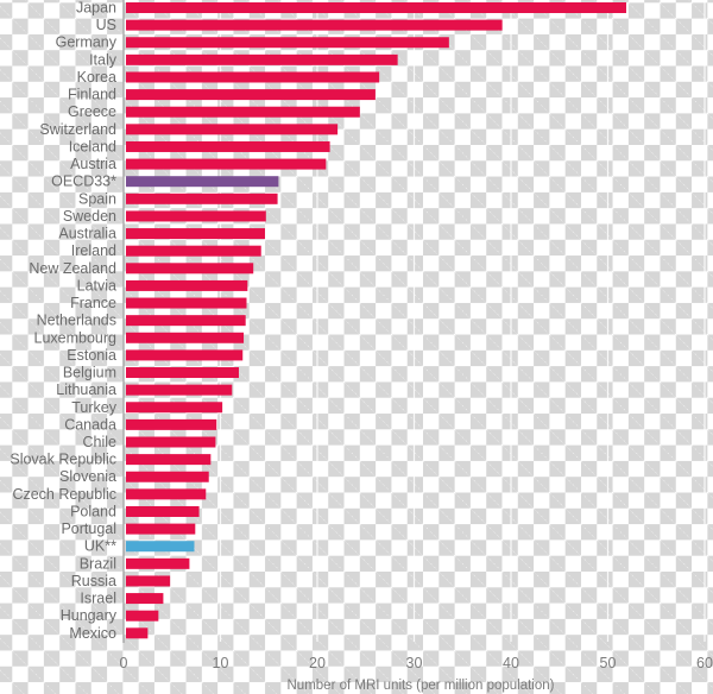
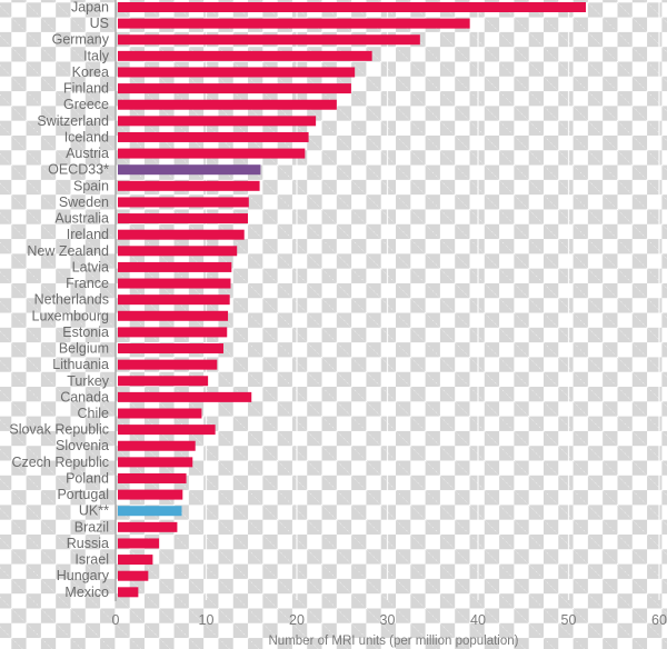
Canada: 10 -> 15
Slovak Republic: 9 -> 11
